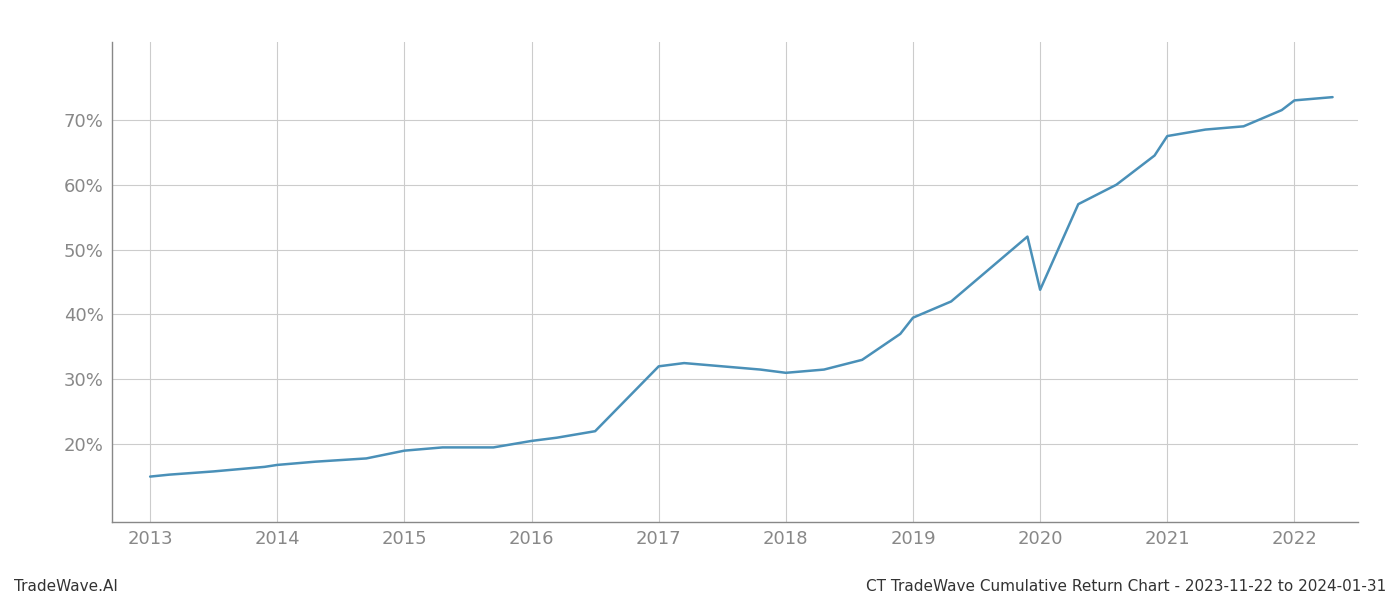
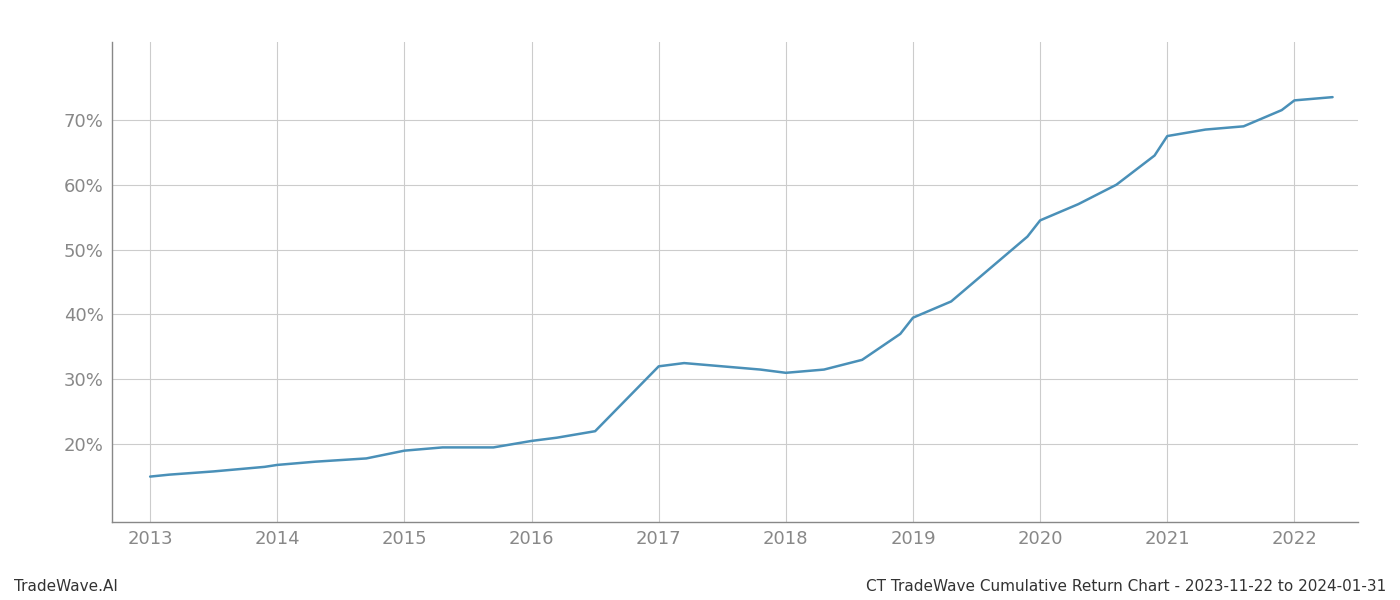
2020: 43.8% -> 54.5%
